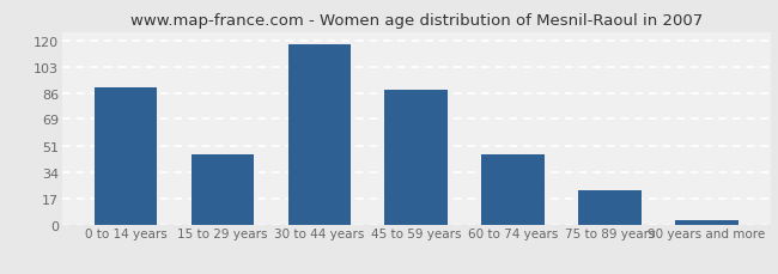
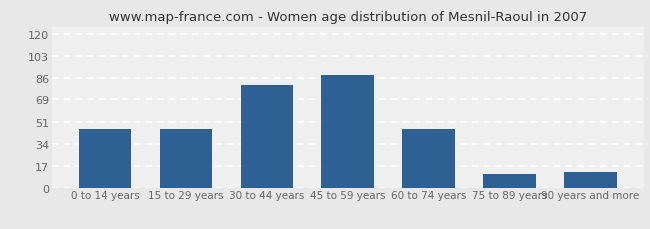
0 to 14 years: 90 -> 46
30 to 44 years: 118 -> 80
75 to 89 years: 22 -> 11
90 years and more: 3 -> 12
